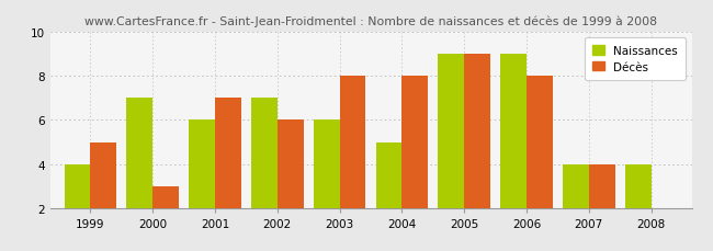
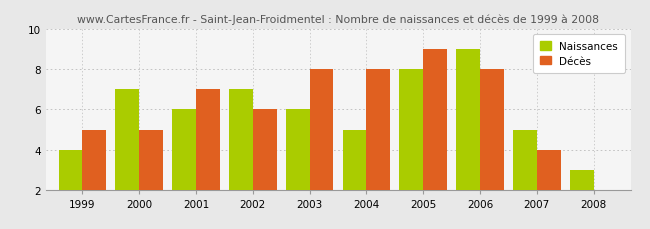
Décès/2000: 3 -> 5
Naissances/2005: 9 -> 8
Naissances/2007: 4 -> 5
Naissances/2008: 4 -> 3
